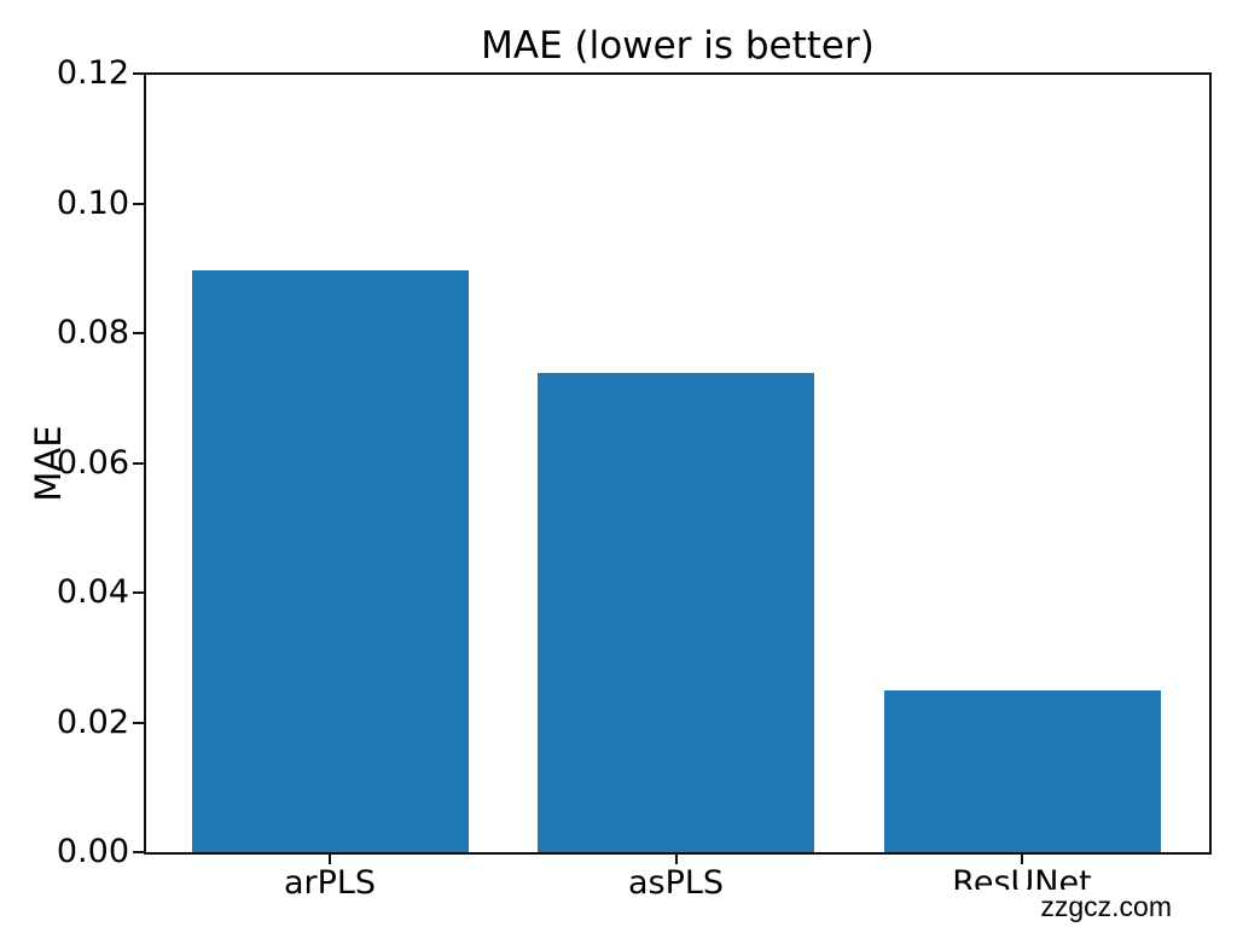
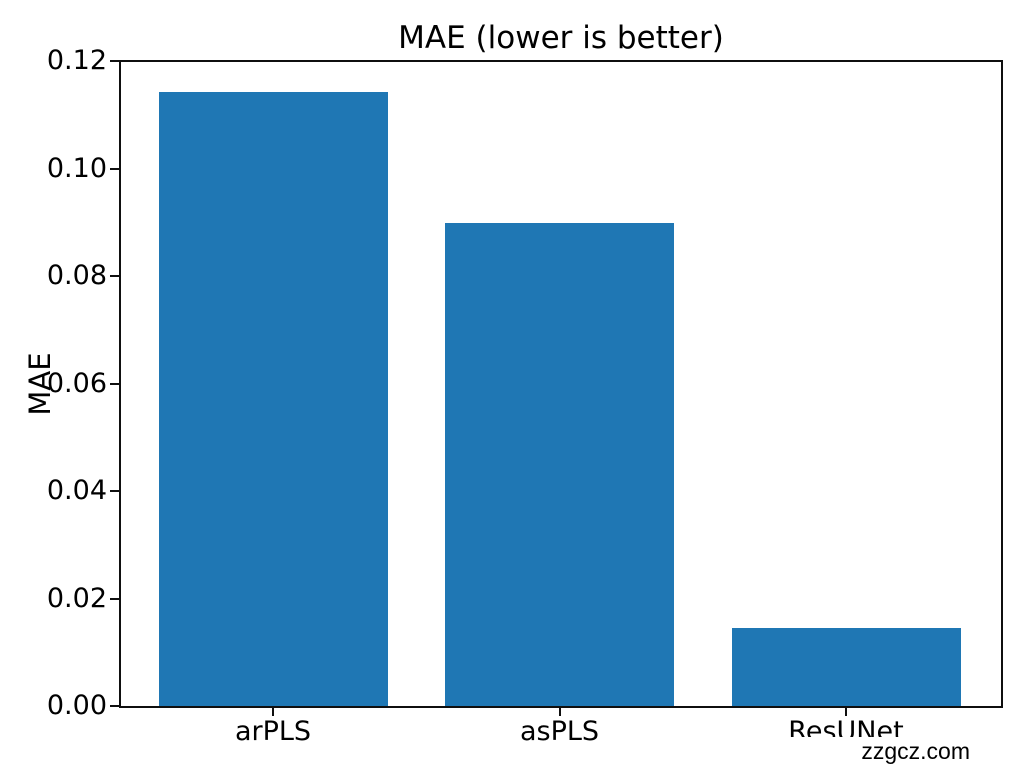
arPLS: 0.090 -> 0.115
asPLS: 0.074 -> 0.090
ResUNet: 0.025 -> 0.015
